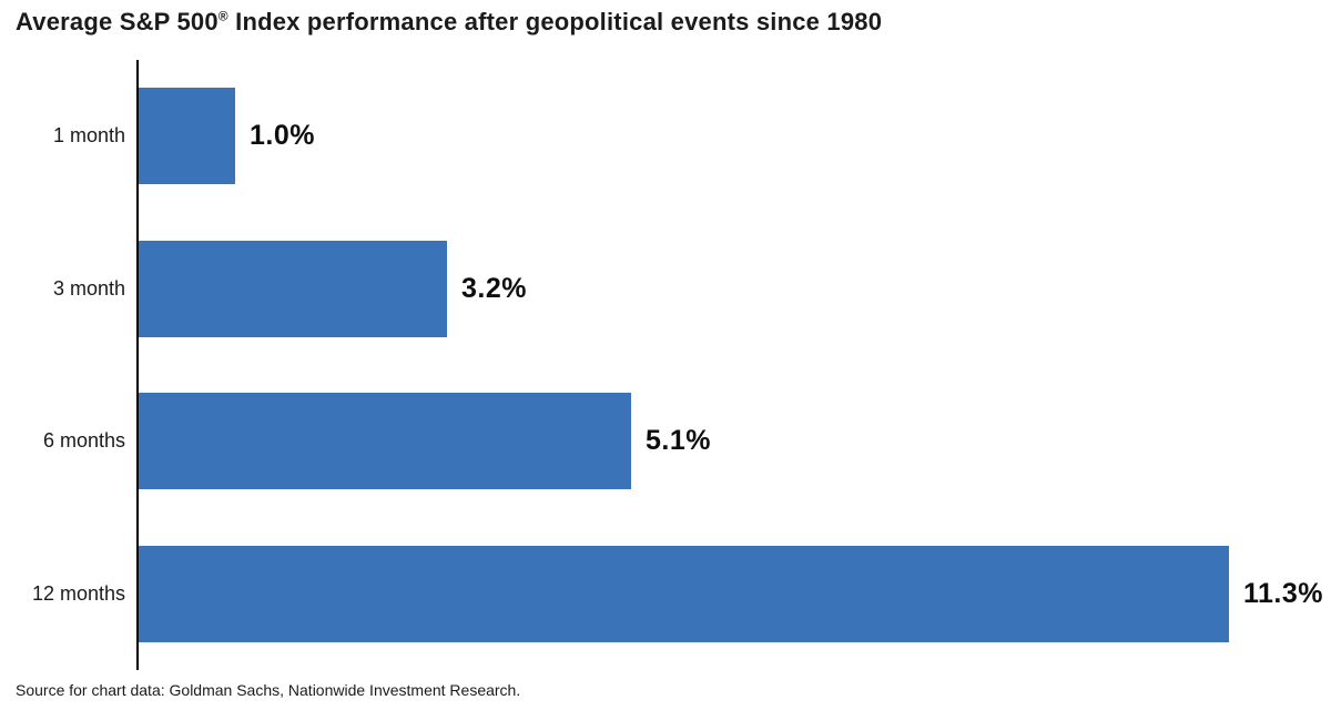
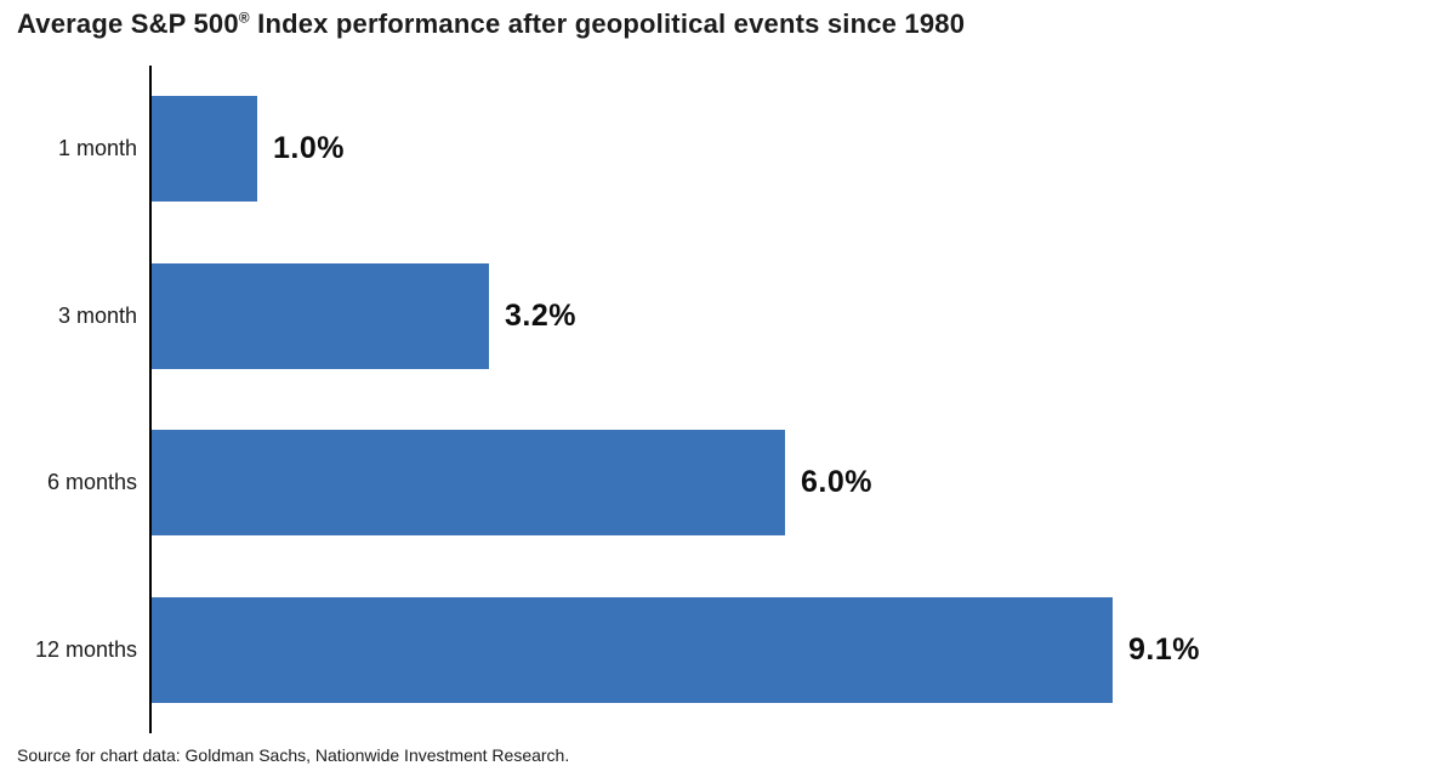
6 months: 5.1% -> 6.0%
12 months: 11.3% -> 9.1%
